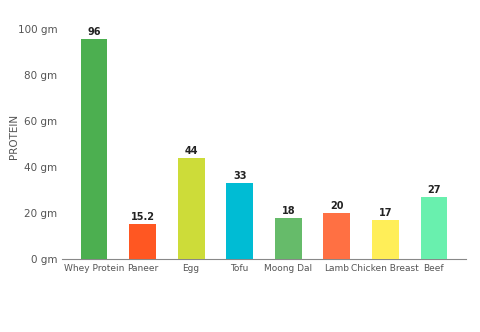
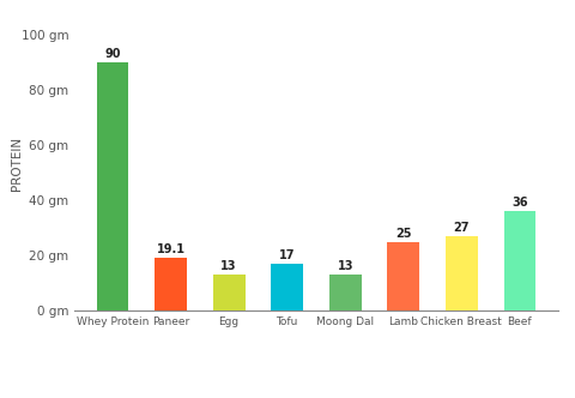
Whey Protein: 96 -> 90
Paneer: 15.2 -> 19.1
Egg: 44 -> 13
Tofu: 33 -> 17
Moong Dal: 18 -> 13
Lamb: 20 -> 25
Chicken Breast: 17 -> 27
Beef: 27 -> 36
